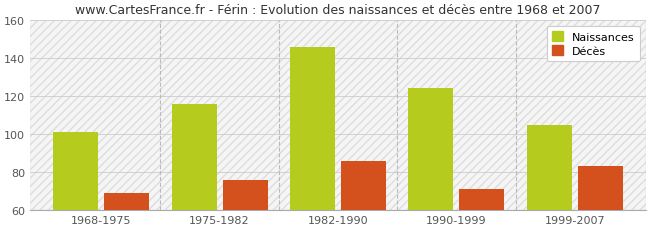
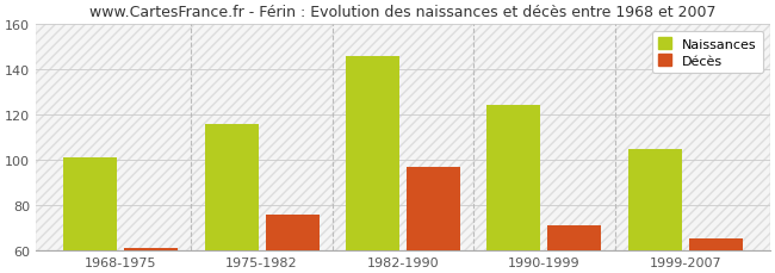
Décès/1968-1975: 69 -> 61
Décès/1982-1990: 86 -> 97
Décès/1999-2007: 83 -> 65
